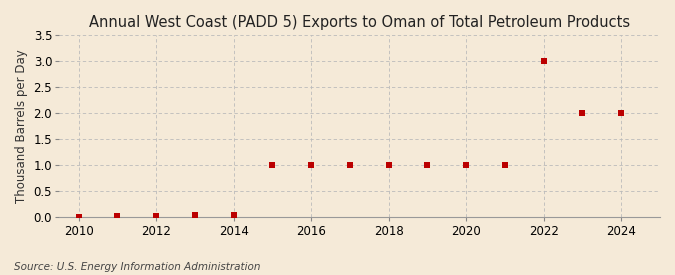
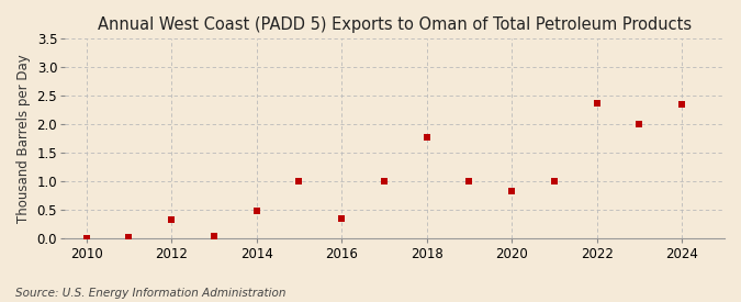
2012: 0.02 -> 0.32
2014: 0.03 -> 0.48
2016: 1.00 -> 0.34
2018: 1.00 -> 1.76
2020: 1.00 -> 0.82
2022: 3.00 -> 2.36
2024: 2.00 -> 2.34
